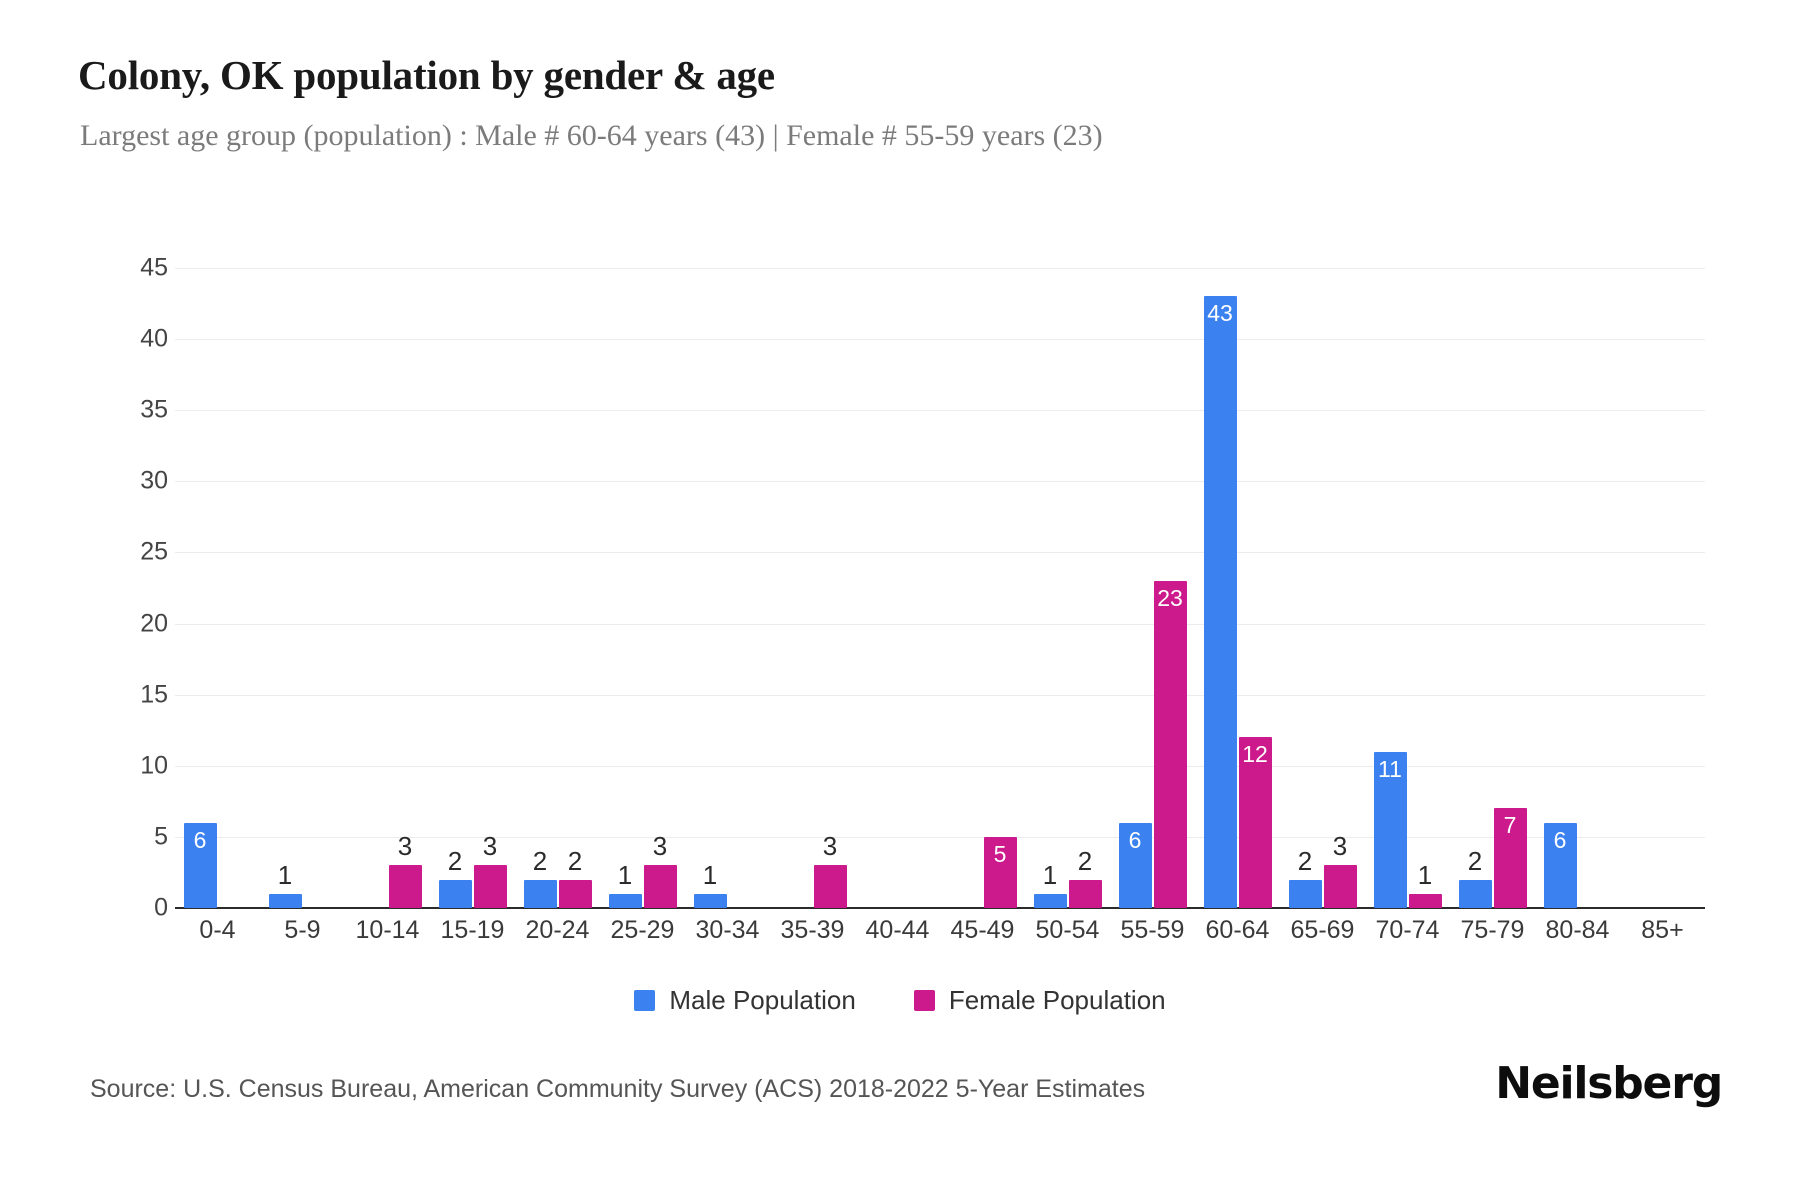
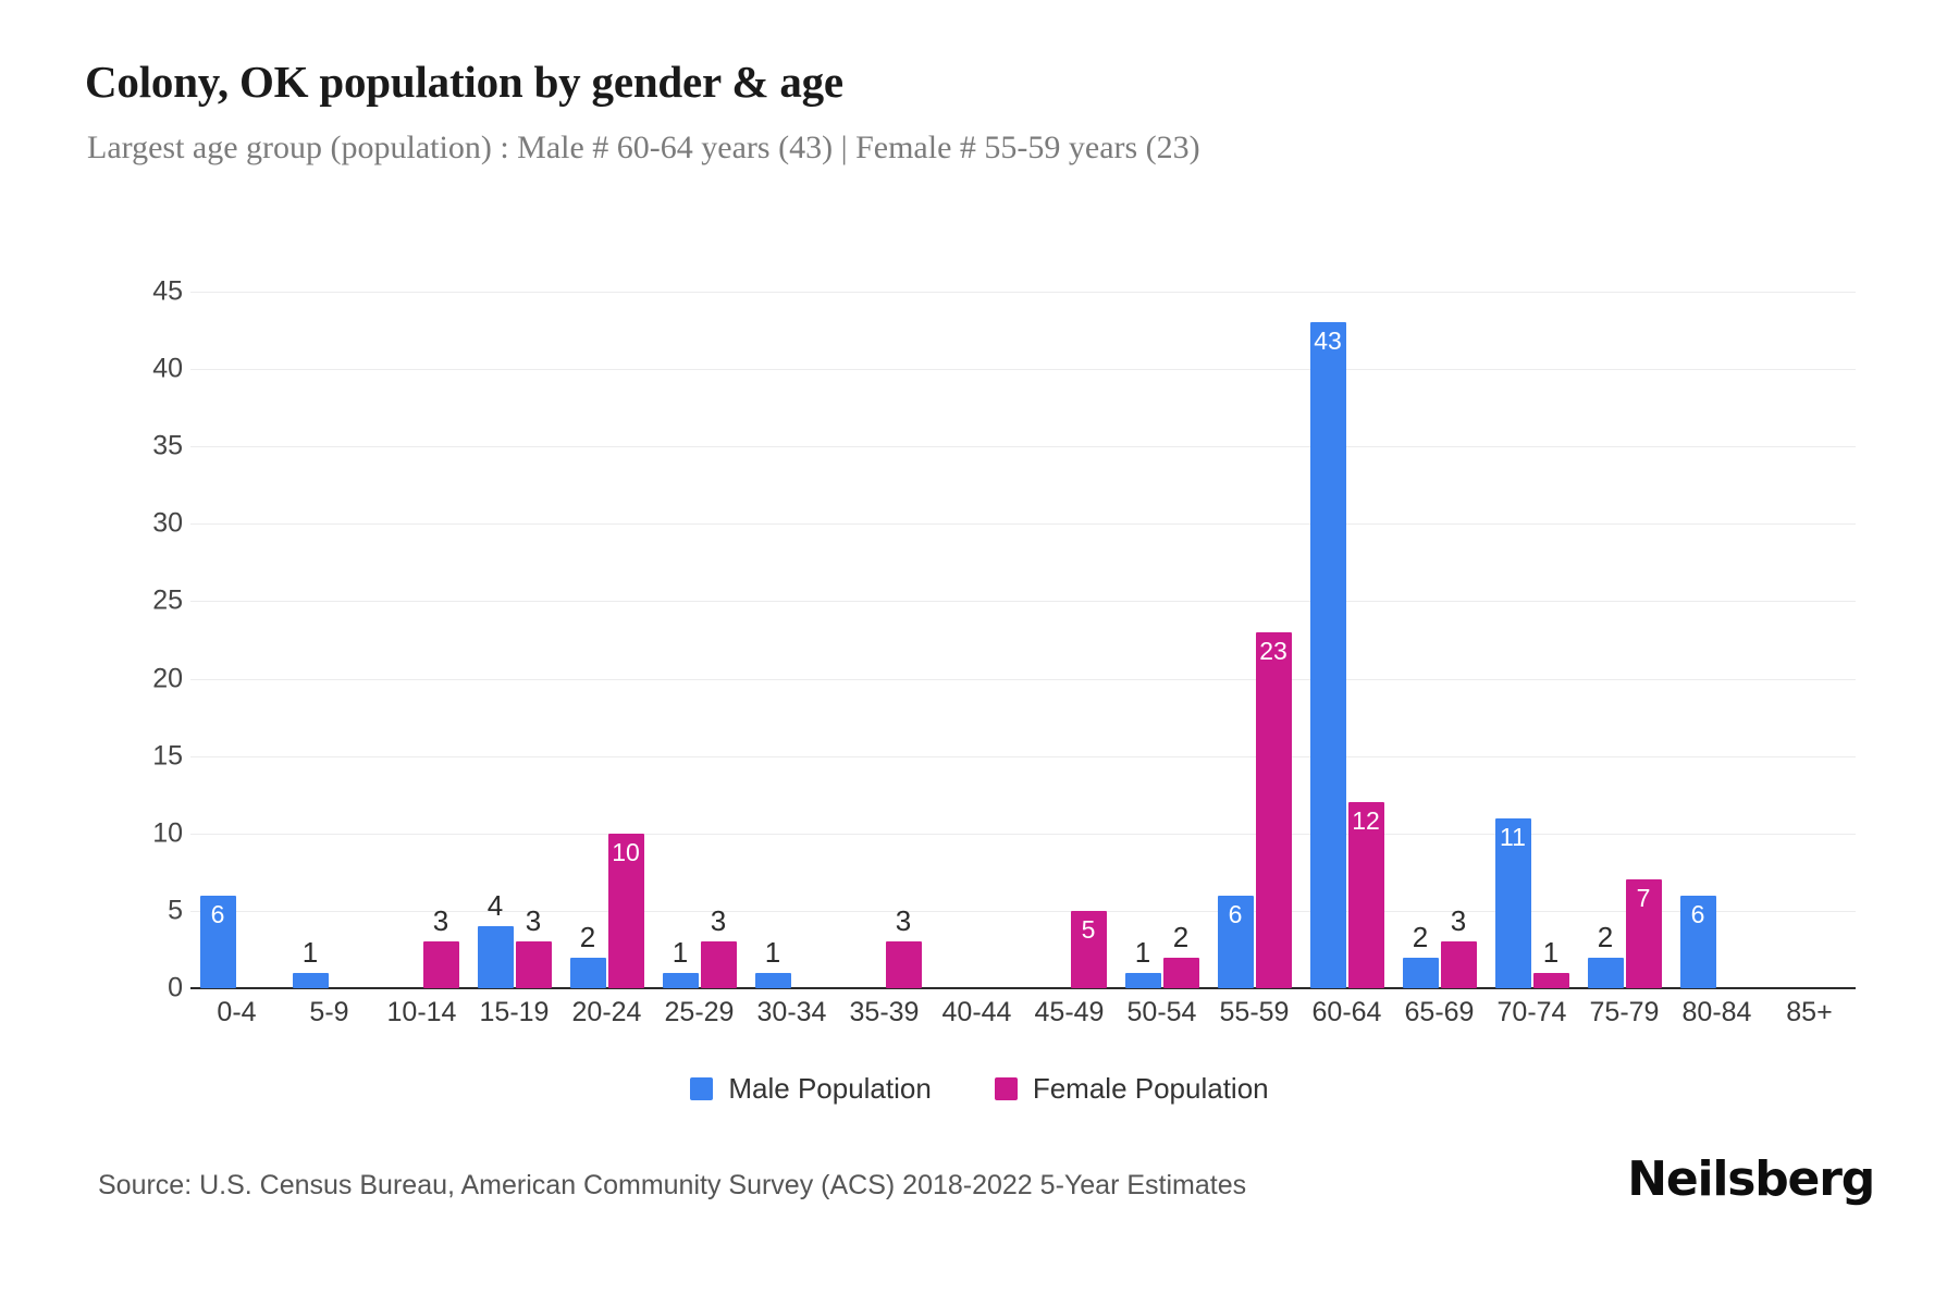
Male Population/15-19: 2 -> 4
Female Population/20-24: 2 -> 10
